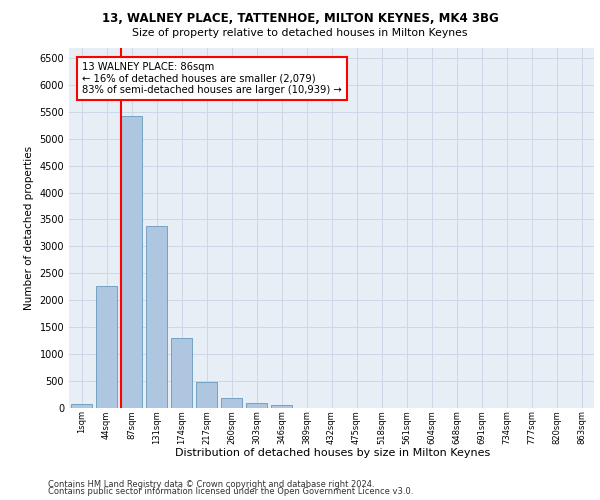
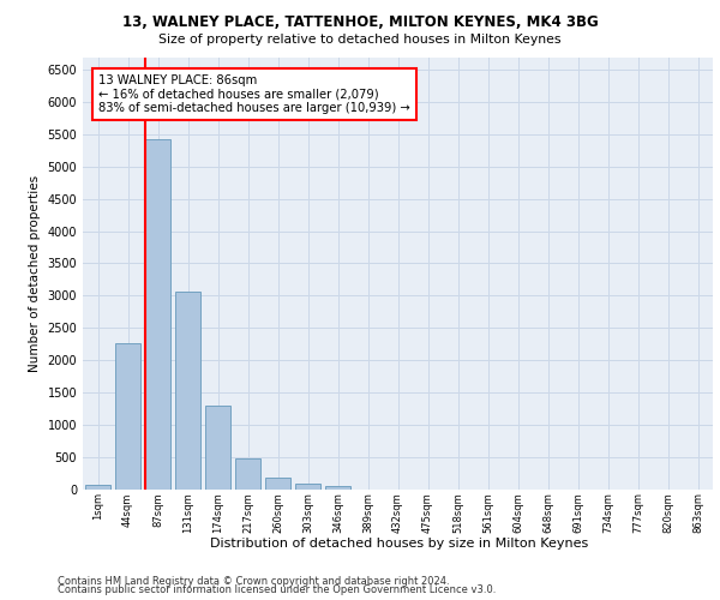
131sqm: 3380 -> 3060
